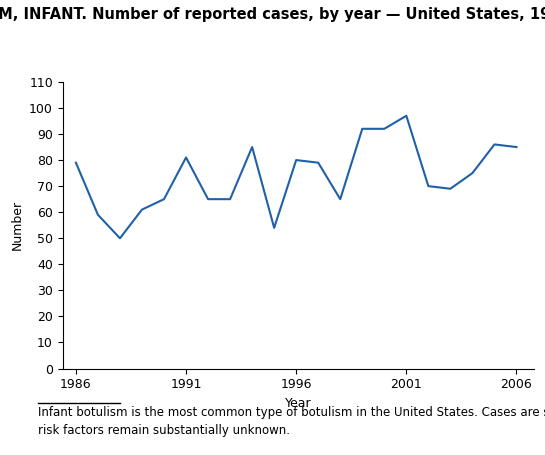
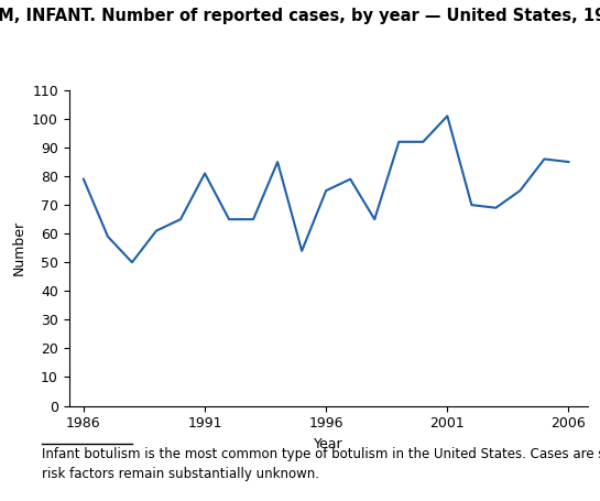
1996: 80 -> 75
2001: 97 -> 101
